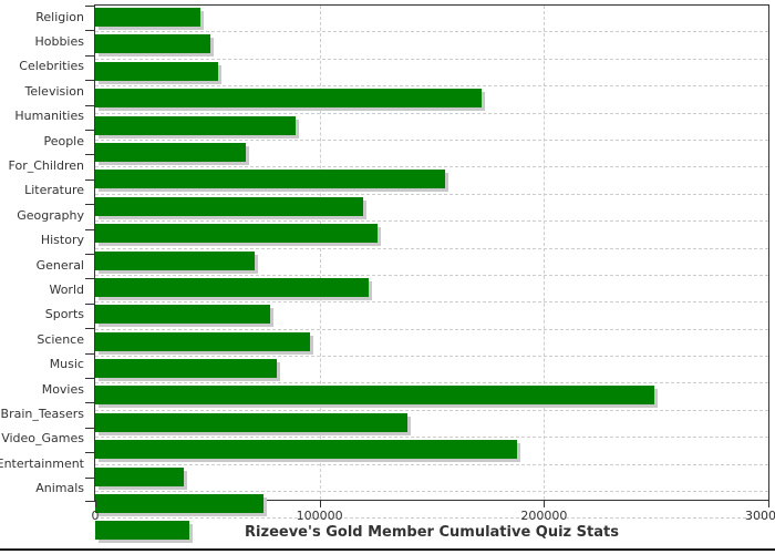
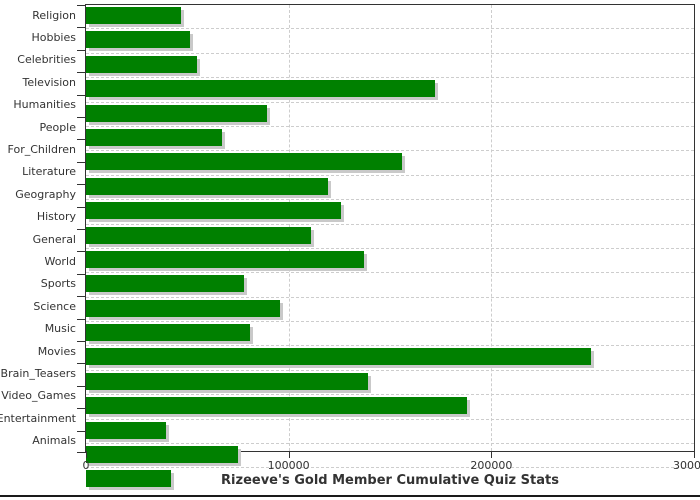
History: 71000 -> 111000
General: 122000 -> 137000
